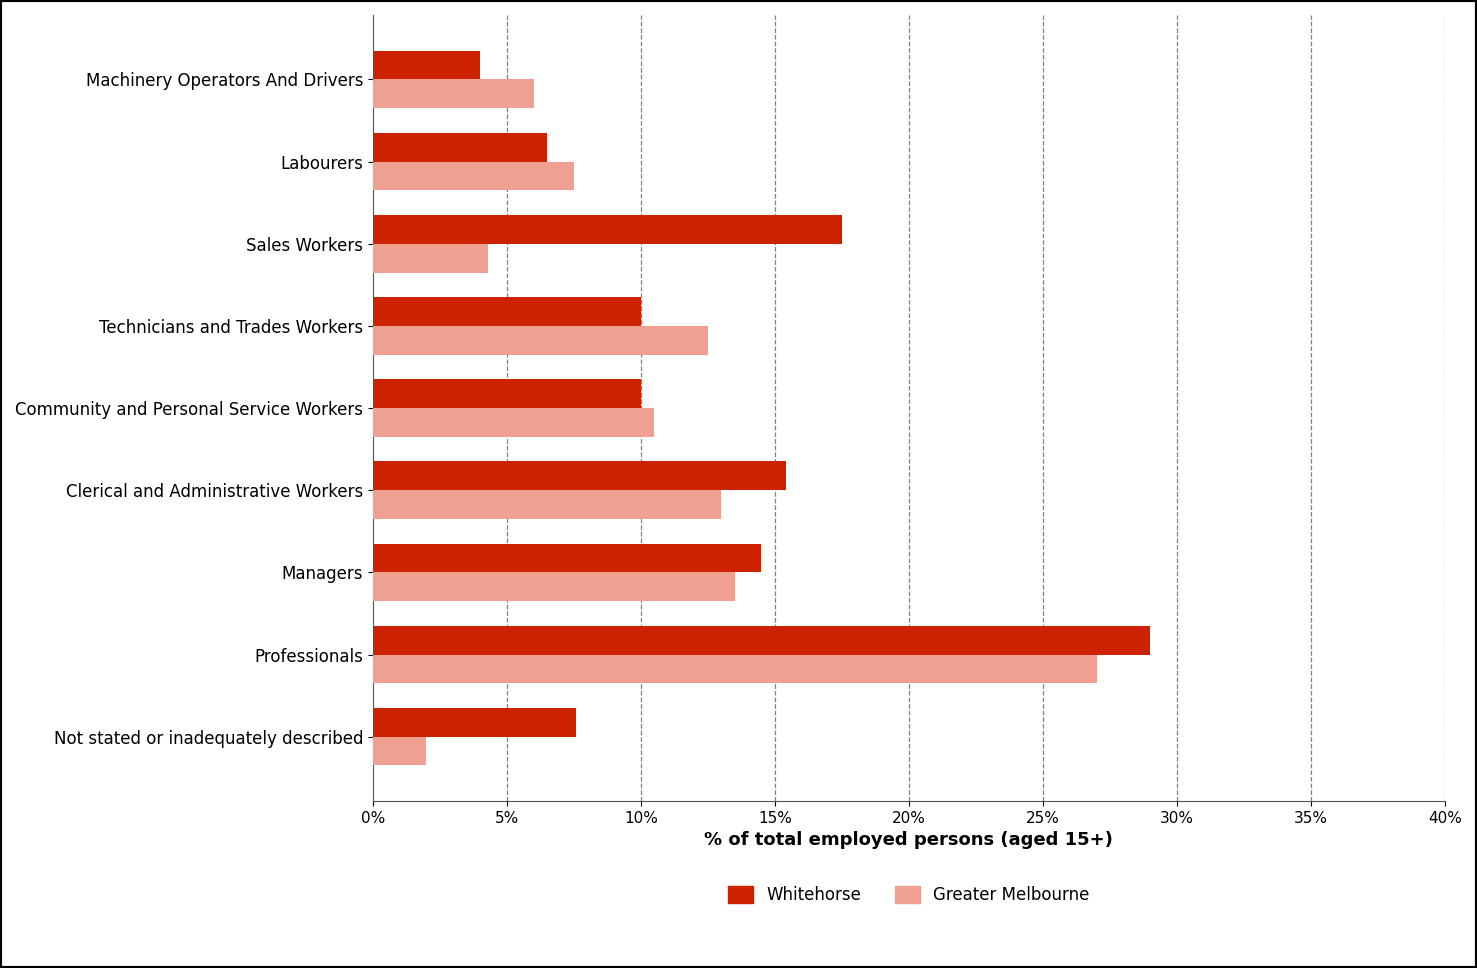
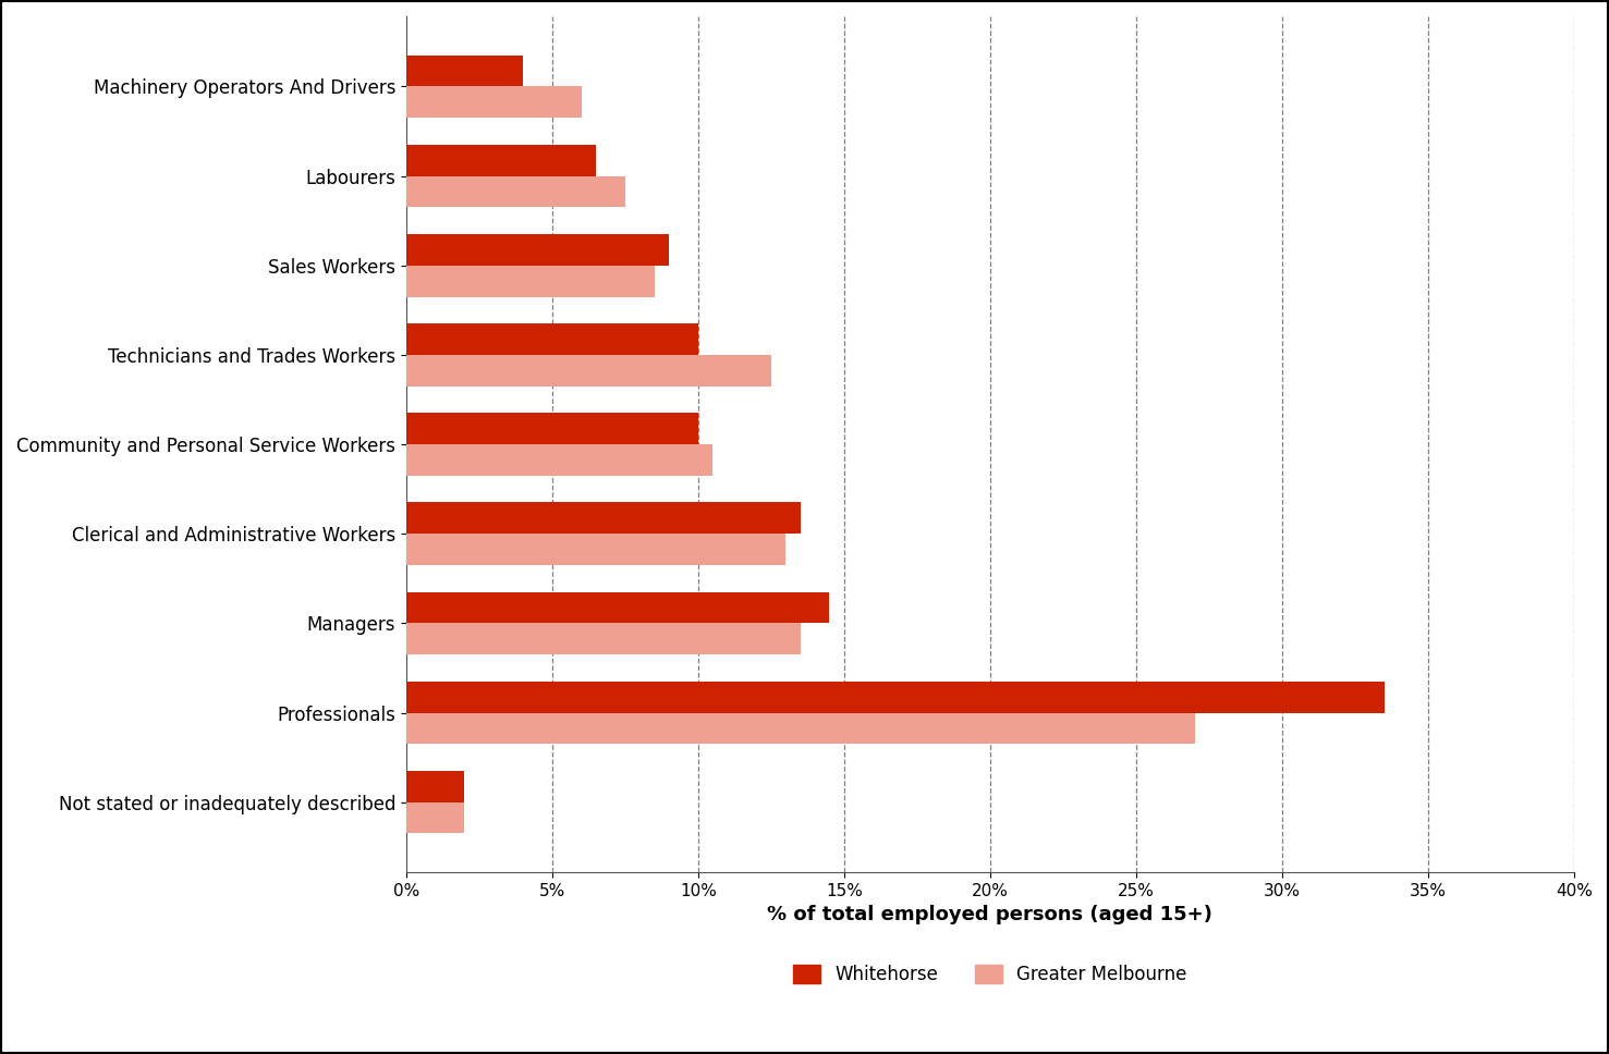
Whitehorse/Sales Workers: 17.5% -> 9.0%
Greater Melbourne/Sales Workers: 4.3% -> 8.5%
Whitehorse/Clerical and Administrative Workers: 15.4% -> 13.5%
Whitehorse/Professionals: 29.0% -> 33.5%
Whitehorse/Not stated or inadequately described: 7.6% -> 2.0%
